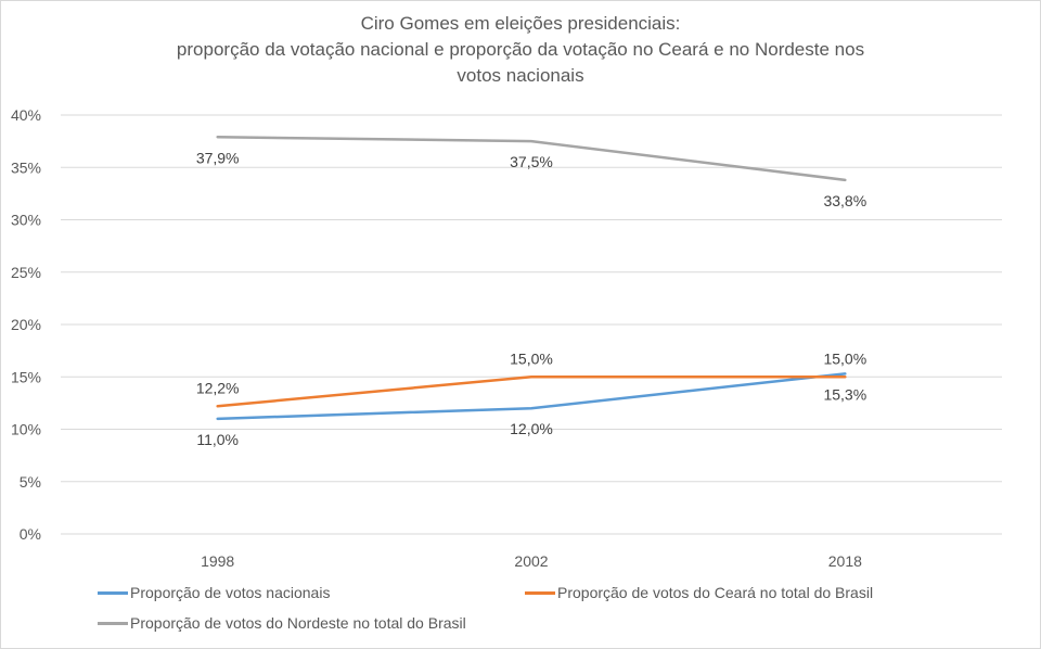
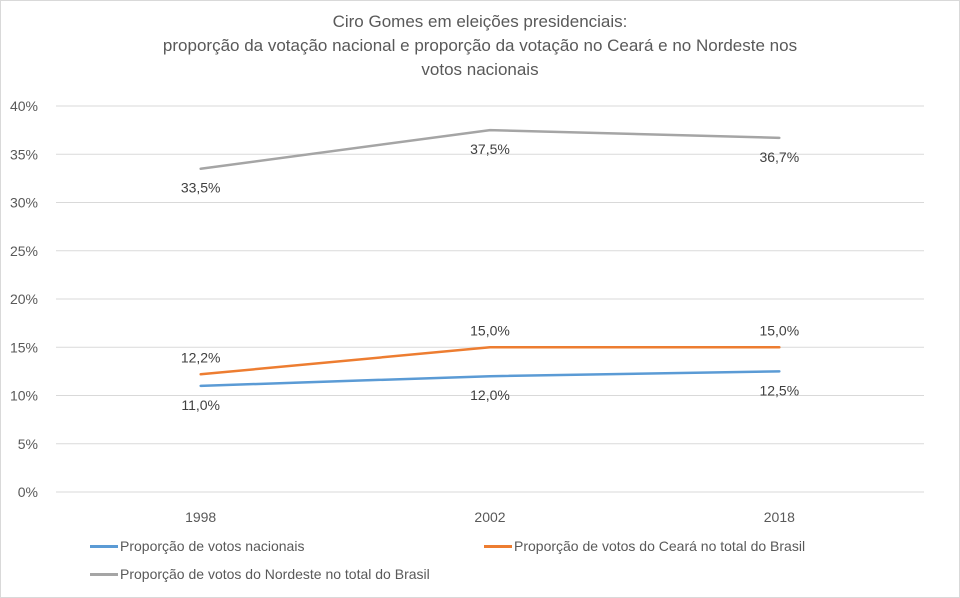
Proporção de votos do Nordeste no total do Brasil/1998: 37,9% -> 33,5%
Proporção de votos nacionais/2018: 15,3% -> 12,5%
Proporção de votos do Nordeste no total do Brasil/2018: 33,8% -> 36,7%
